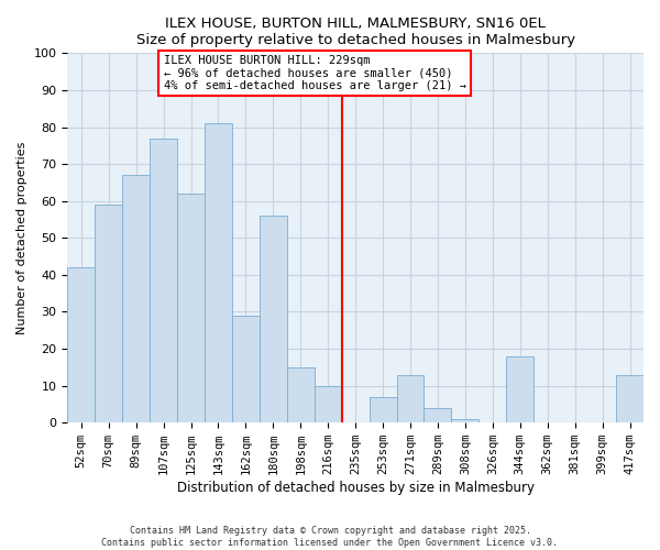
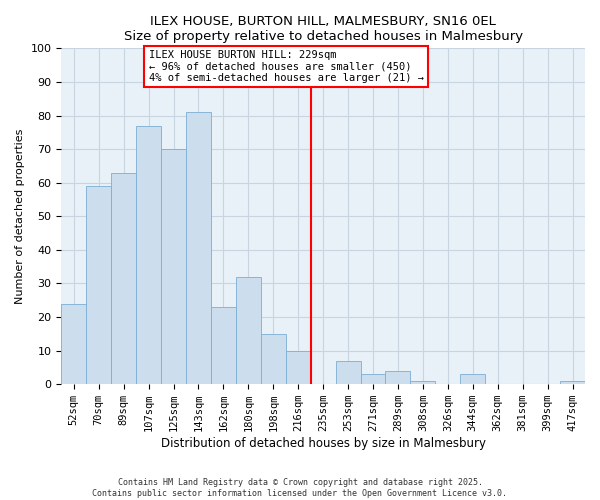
52sqm: 42 -> 24
89sqm: 67 -> 63
125sqm: 62 -> 70
162sqm: 29 -> 23
180sqm: 56 -> 32
271sqm: 13 -> 3
344sqm: 18 -> 3
417sqm: 13 -> 1
